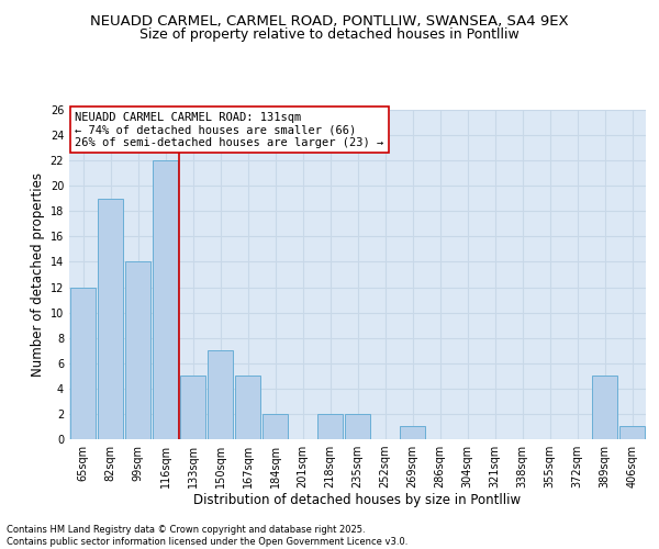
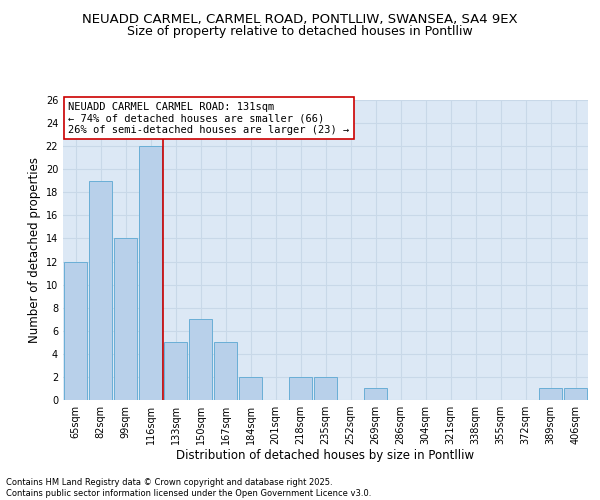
389sqm: 5 -> 1
